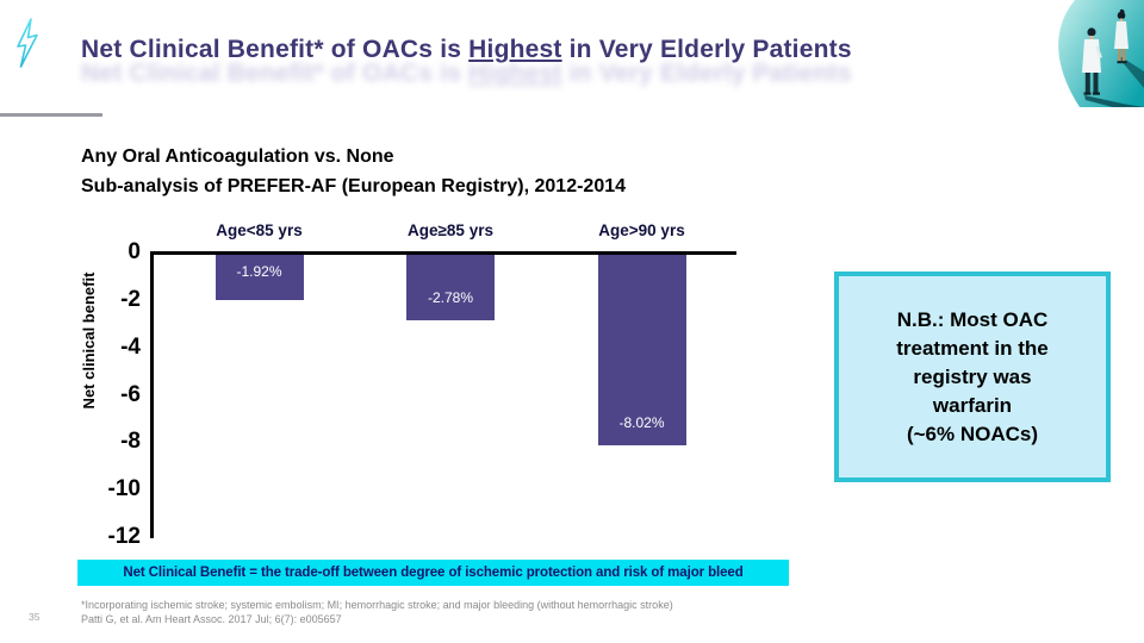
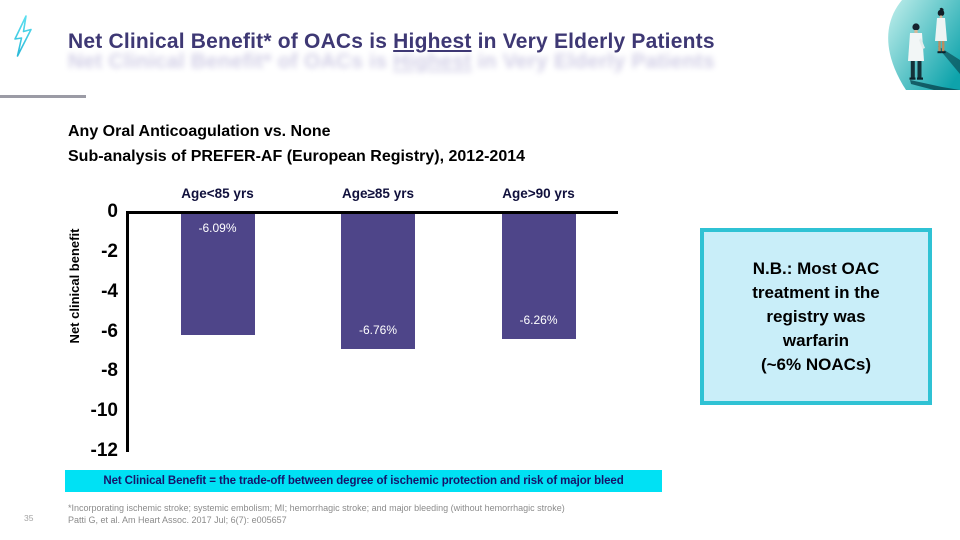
Age<85 yrs: -1.92% -> -6.09%
Age≥85 yrs: -2.78% -> -6.76%
Age>90 yrs: -8.02% -> -6.26%
